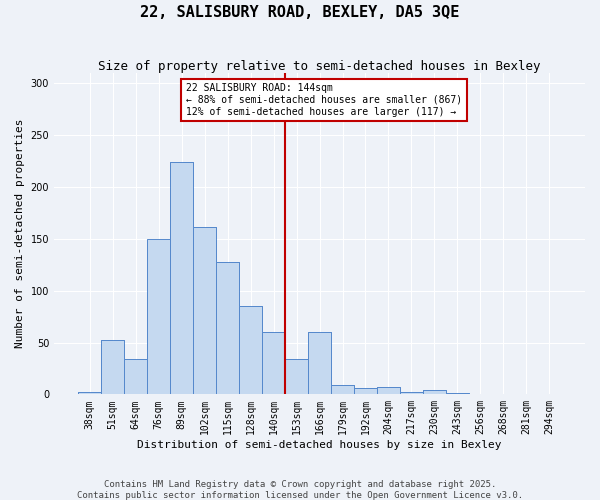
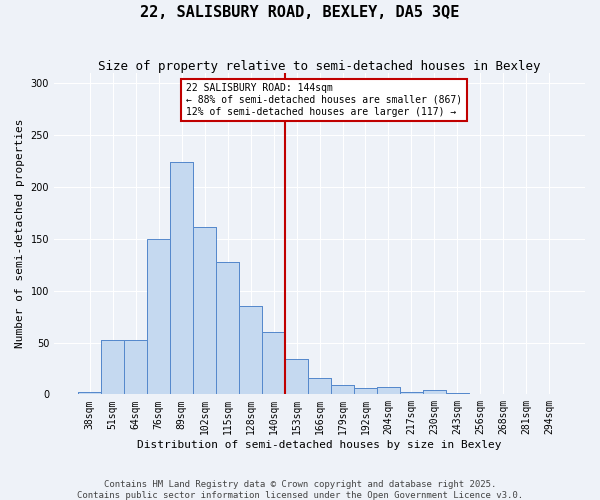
64sqm: 34 -> 52
166sqm: 60 -> 16
